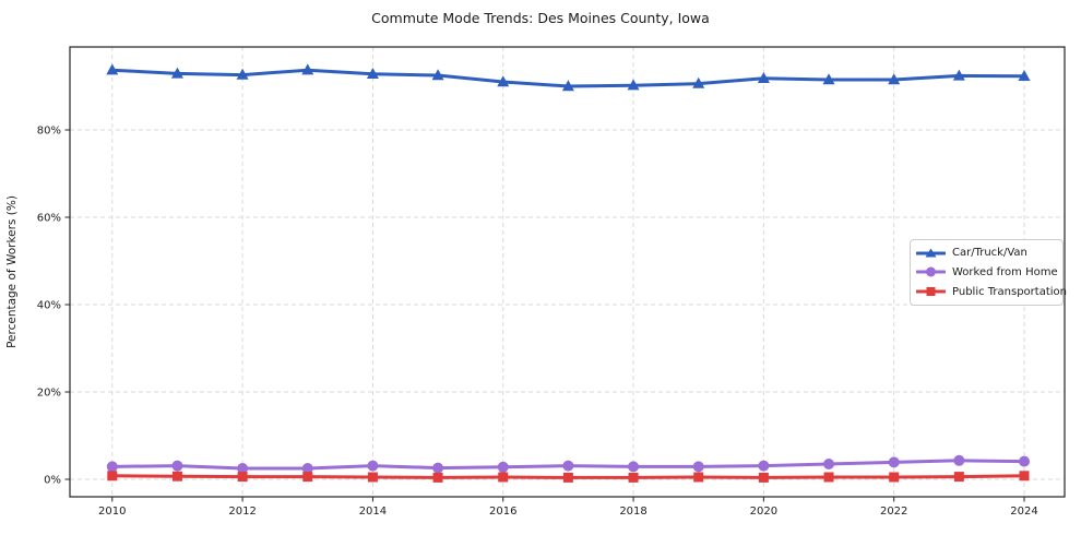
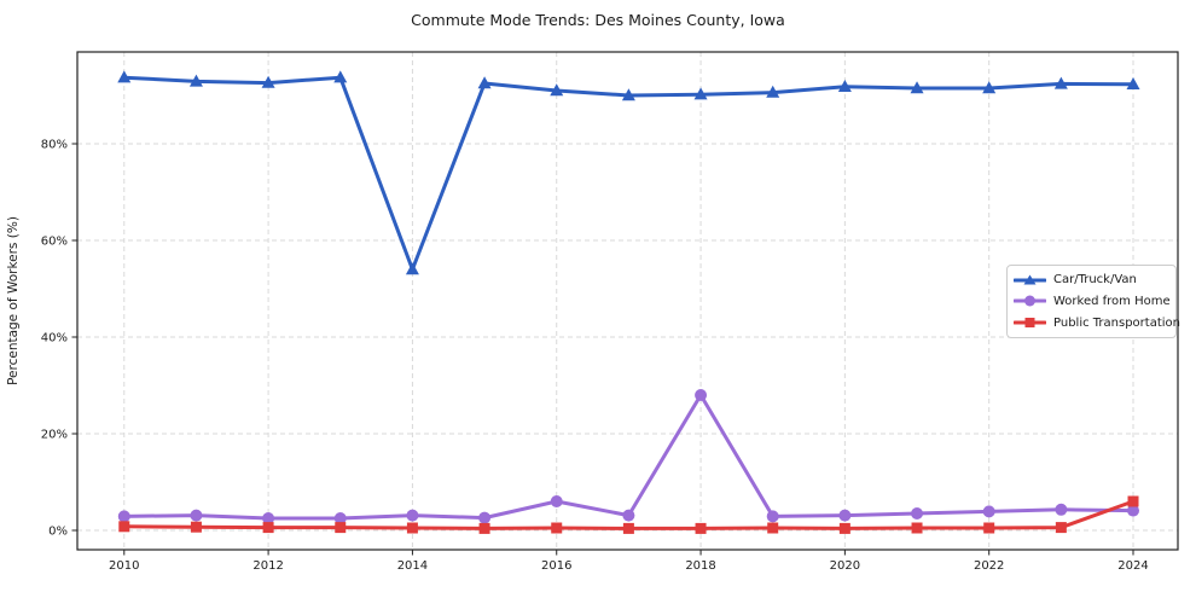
Car/Truck/Van/2014: 93% -> 54%
Worked from Home/2016: 3% -> 6%
Worked from Home/2018: 3% -> 28%
Public Transportation/2024: 1% -> 6%
